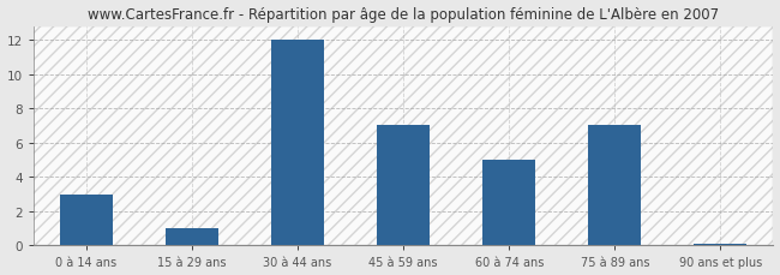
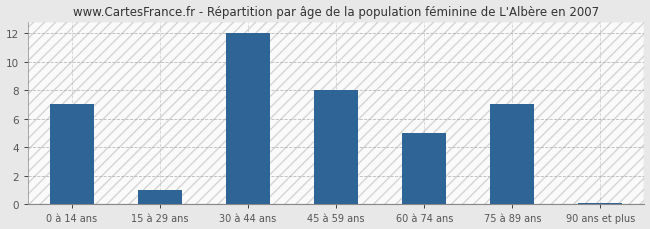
0 à 14 ans: 3.0 -> 7.0
45 à 59 ans: 7.0 -> 8.0
